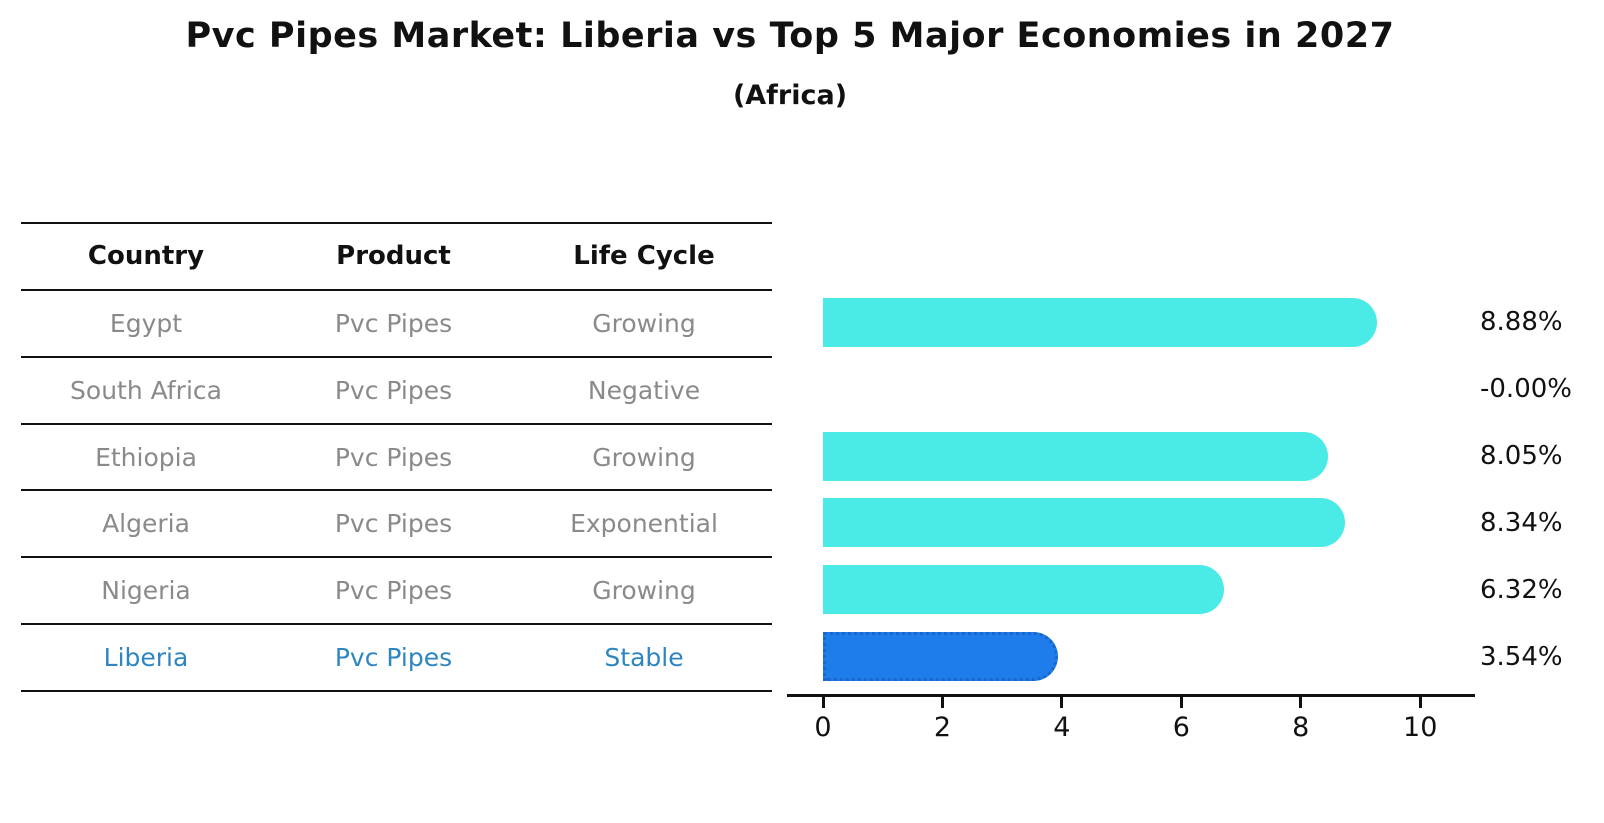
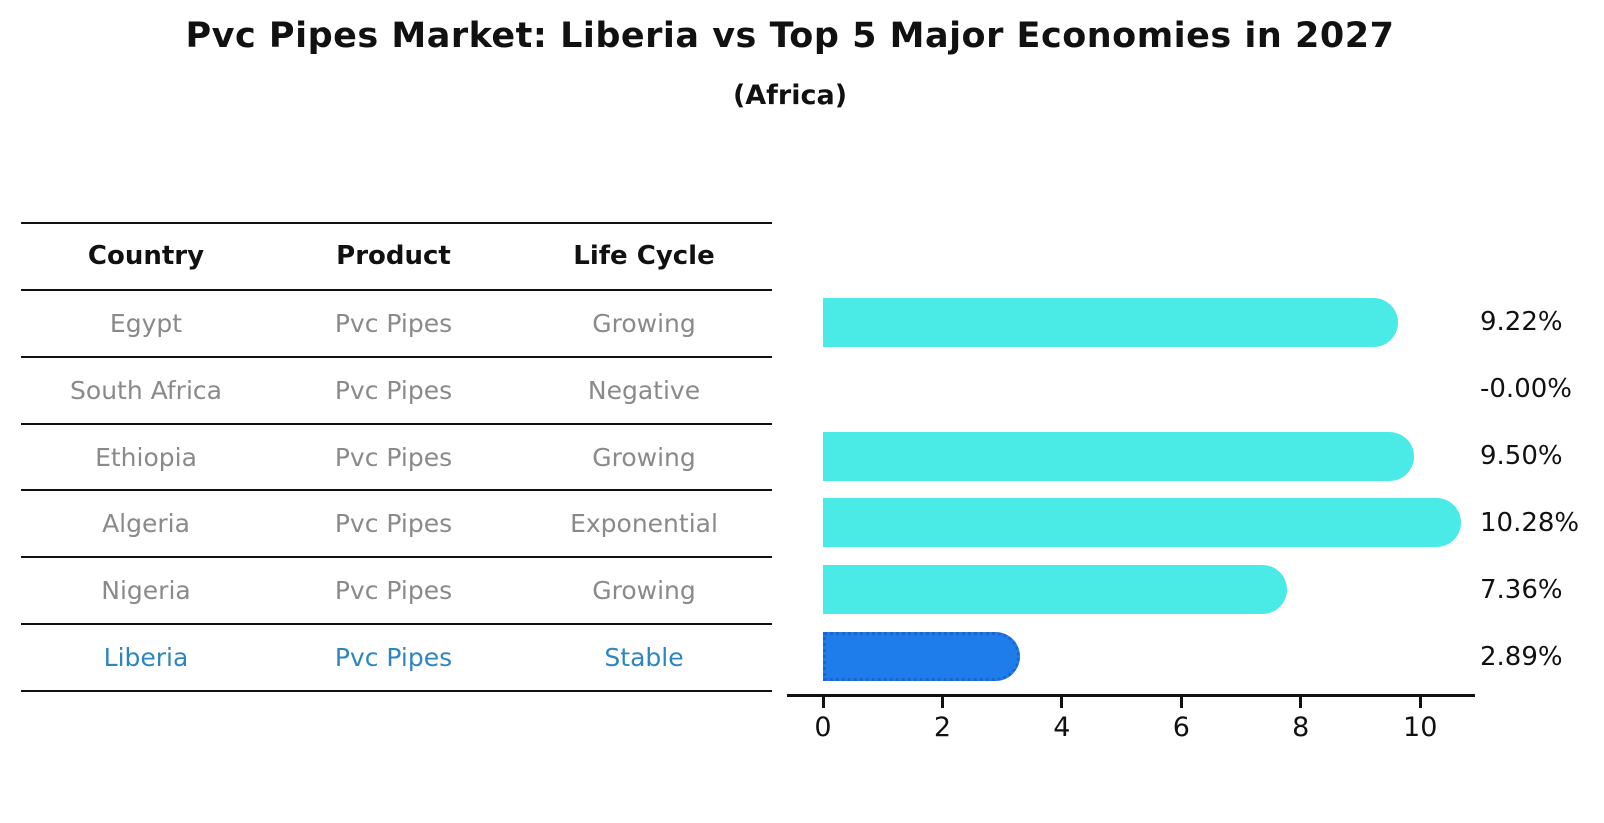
Egypt: 8.88% -> 9.22%
Ethiopia: 8.05% -> 9.50%
Algeria: 8.34% -> 10.28%
Nigeria: 6.32% -> 7.36%
Liberia: 3.54% -> 2.89%
